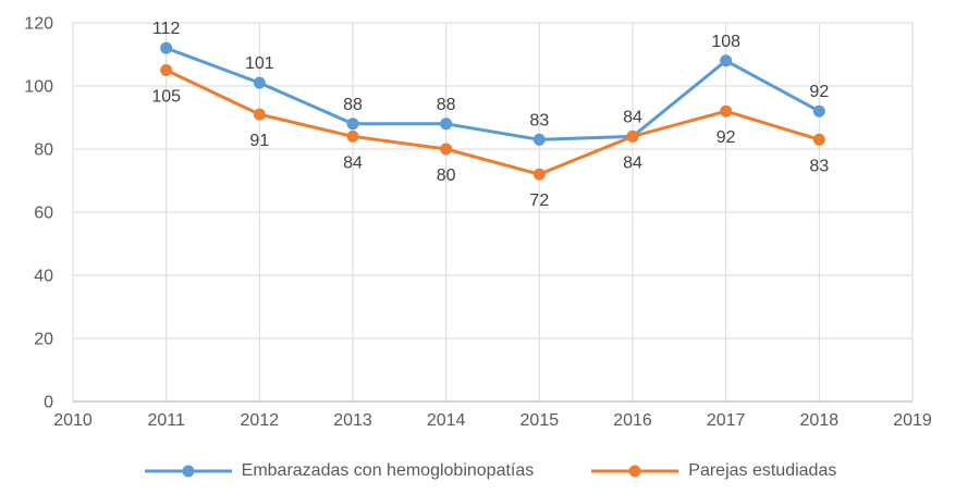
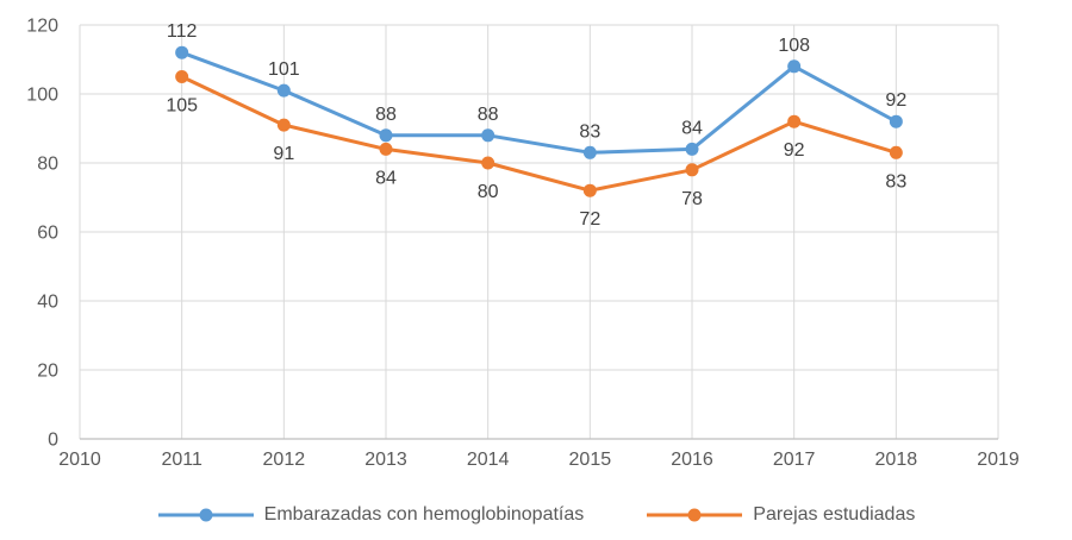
Parejas estudiadas/2016: 84 -> 78
